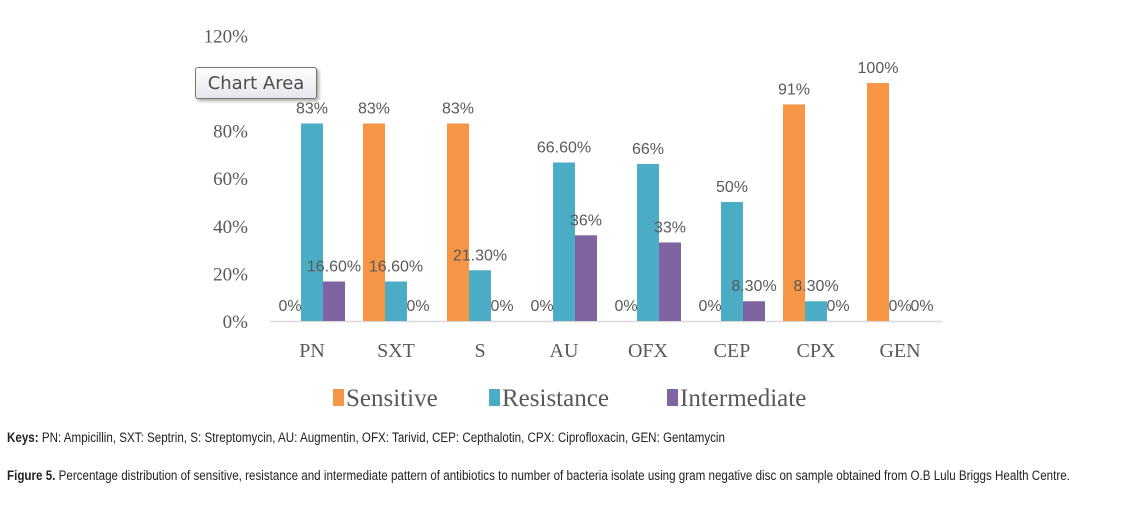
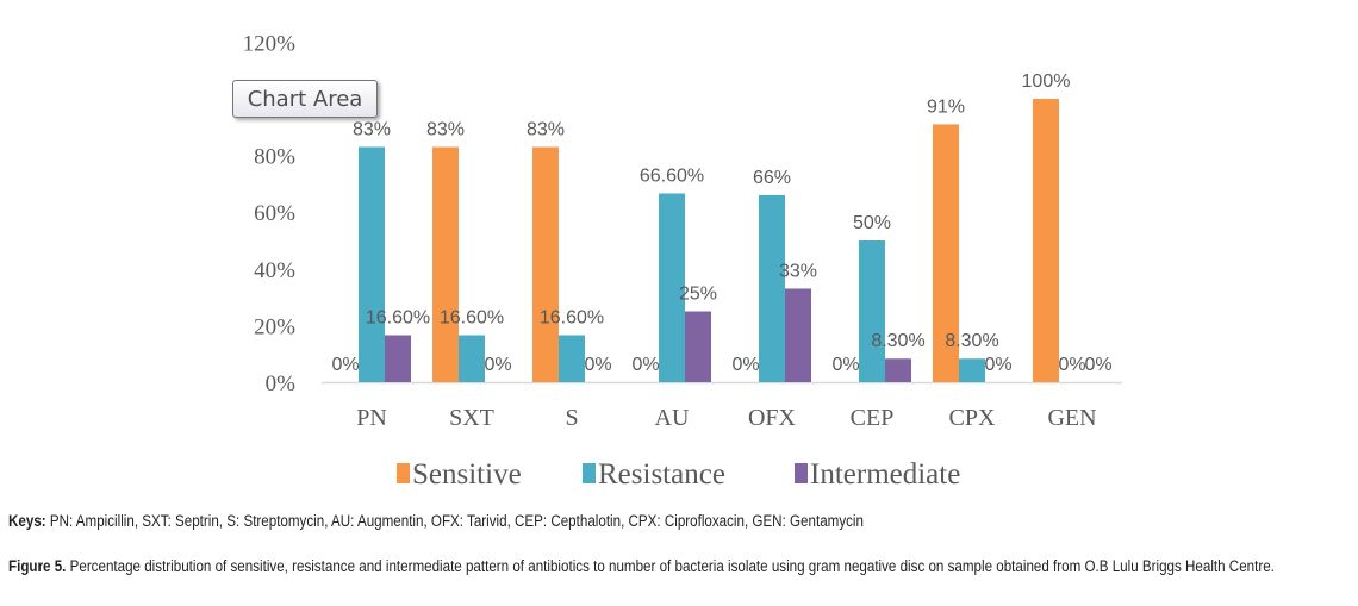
Resistance/S: 21.30% -> 16.60%
Intermediate/AU: 36% -> 25%
